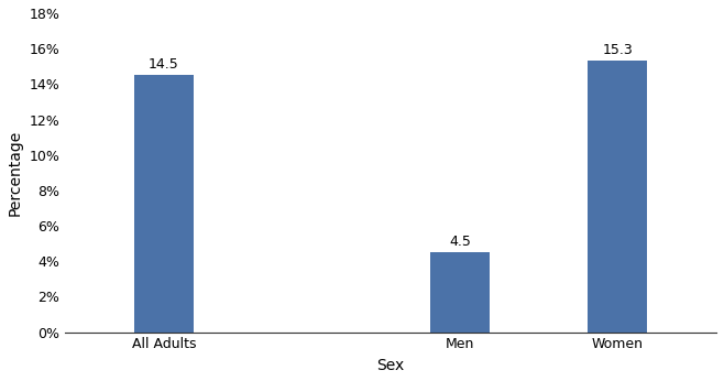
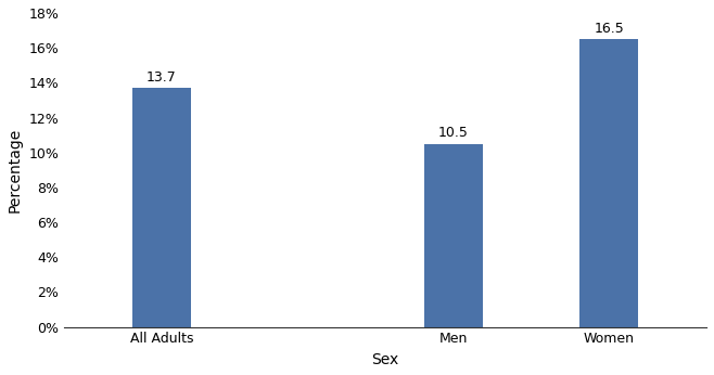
All Adults: 14.5 -> 13.7
Men: 4.5 -> 10.5
Women: 15.3 -> 16.5
